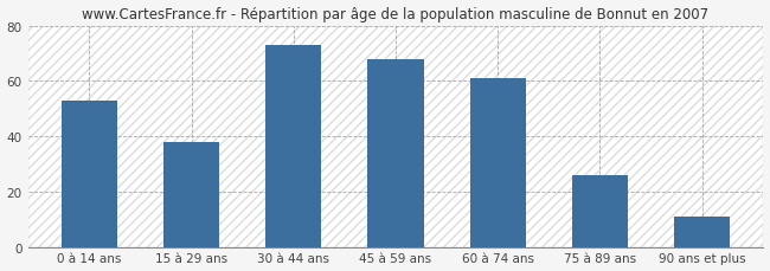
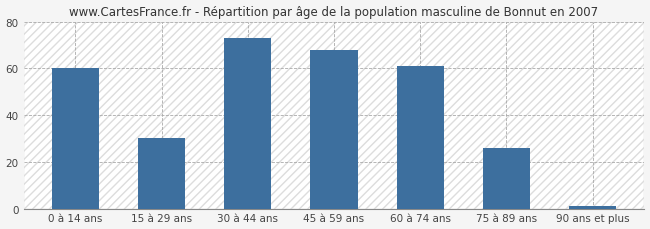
0 à 14 ans: 53 -> 60
15 à 29 ans: 38 -> 30
90 ans et plus: 11 -> 1
